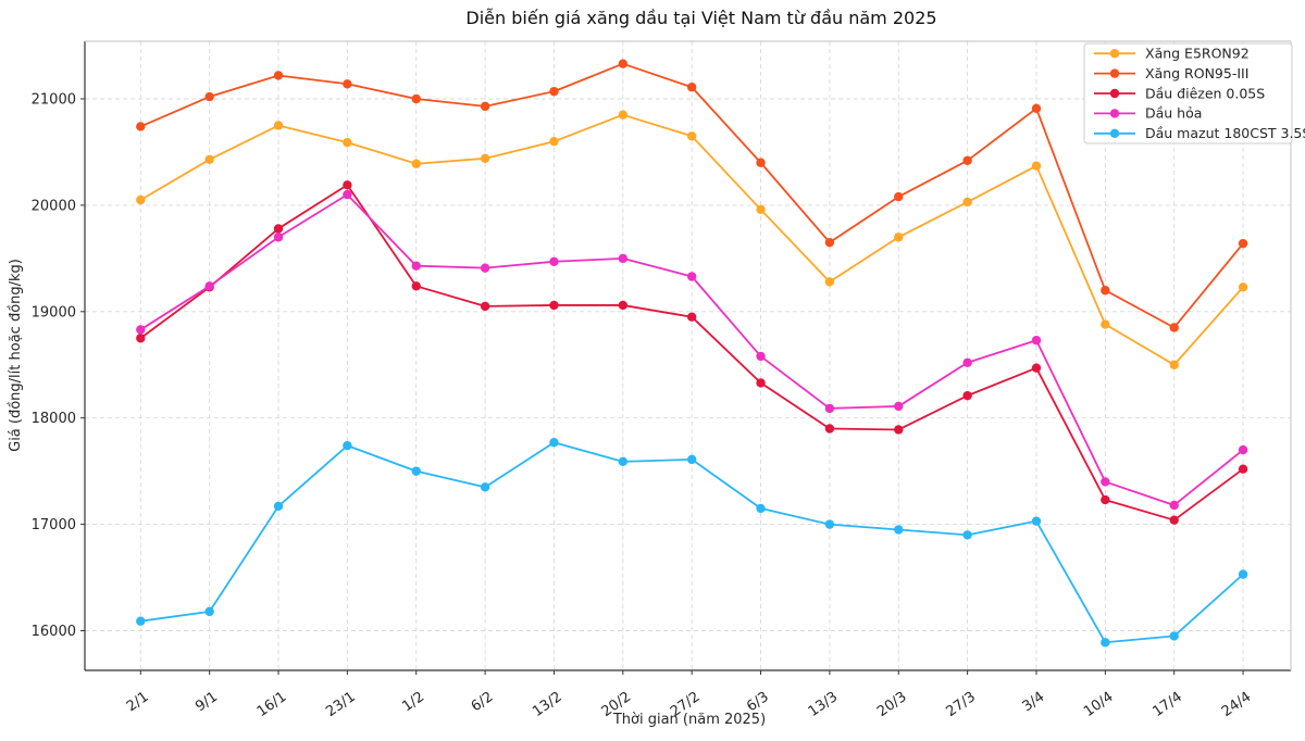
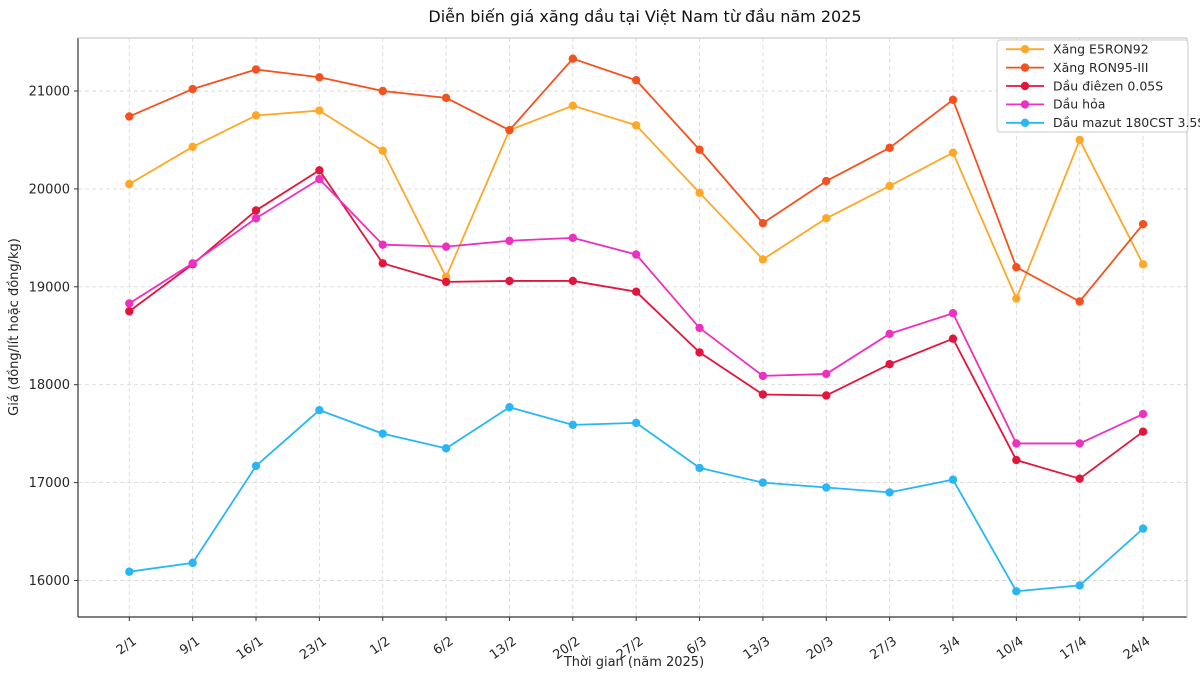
Xăng E5RON92/23/1: 20600 -> 20800
Xăng E5RON92/6/2: 20400 -> 19100
Xăng RON95-III/13/2: 21100 -> 20600
Xăng E5RON92/17/4: 18500 -> 20500
Dầu hỏa/17/4: 17200 -> 17400
